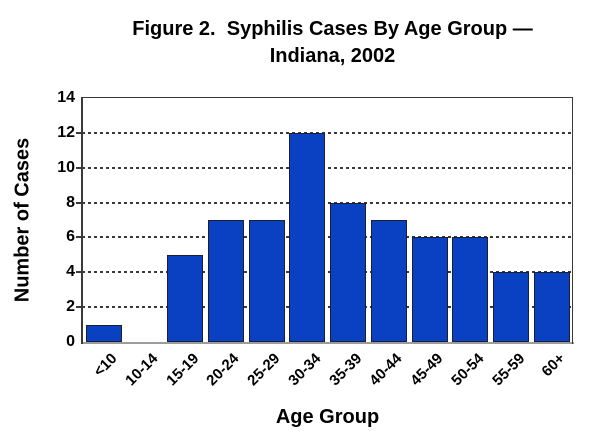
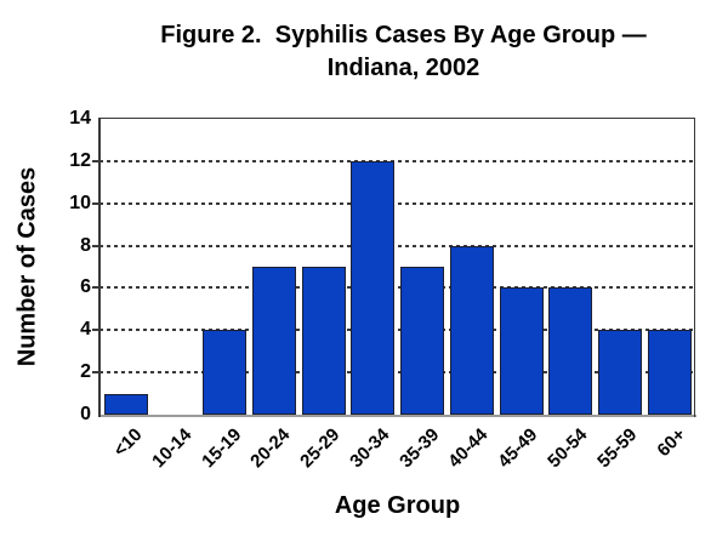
15-19: 5 -> 4
35-39: 8 -> 7
40-44: 7 -> 8
